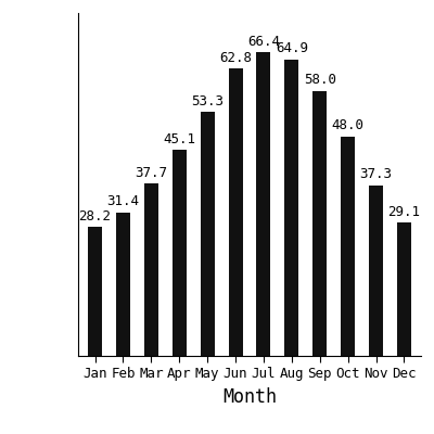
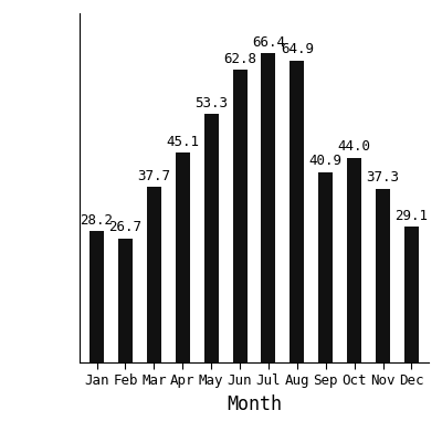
Feb: 31.4 -> 26.7
Sep: 58.0 -> 40.9
Oct: 48.0 -> 44.0
